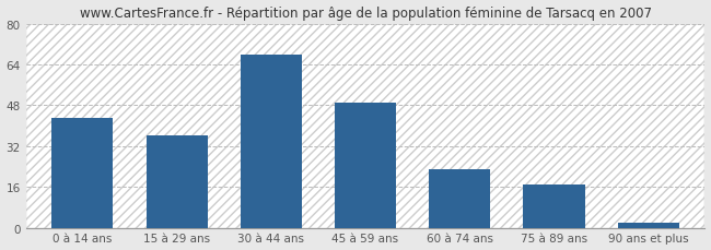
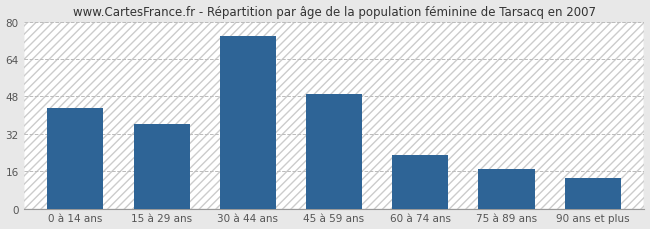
30 à 44 ans: 68 -> 74
90 ans et plus: 2 -> 13
